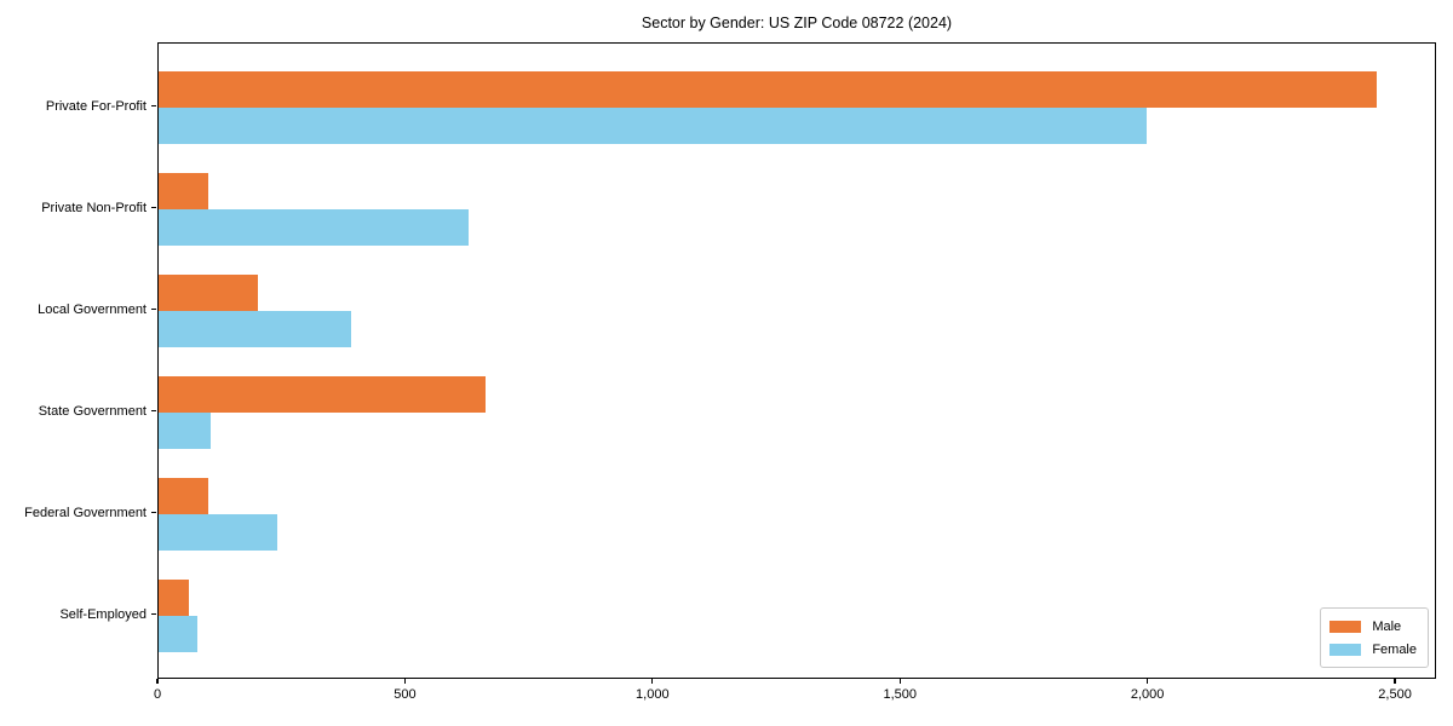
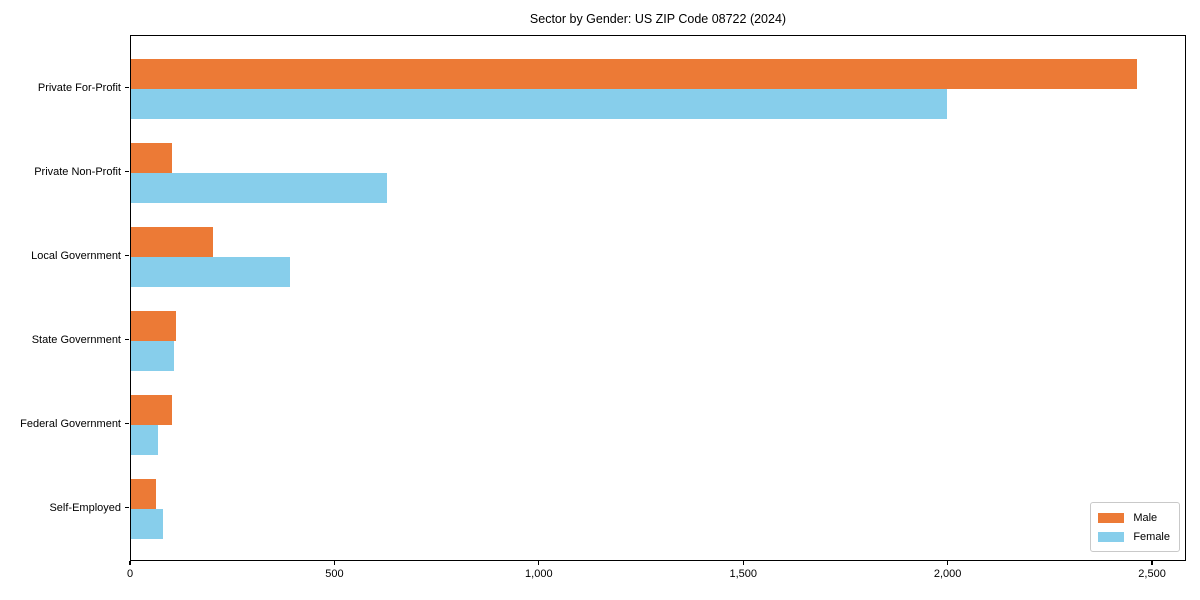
Male/State Government: 660 -> 110
Female/Federal Government: 240 -> 60
